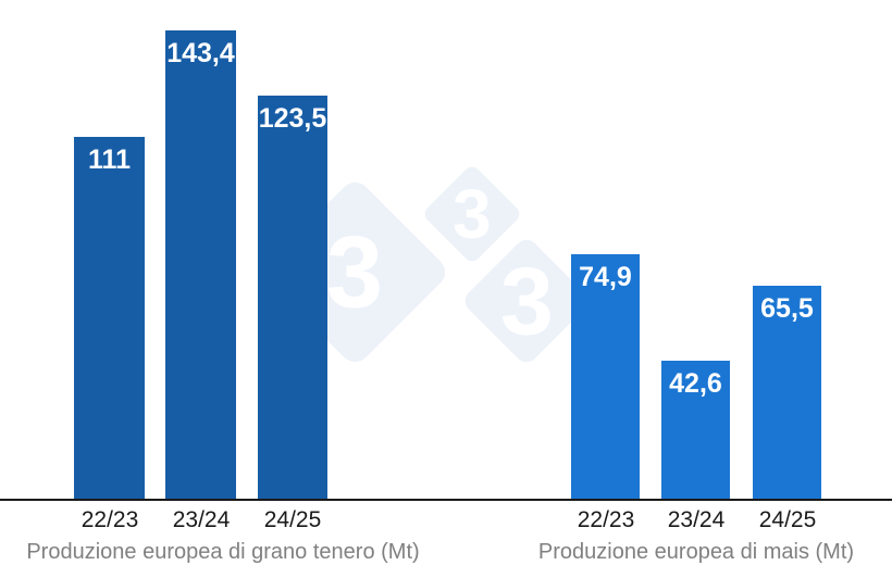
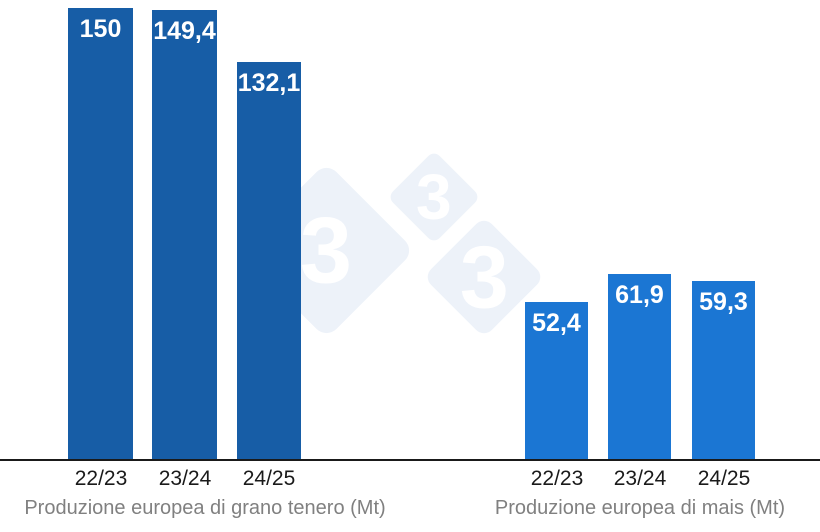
Produzione europea di grano tenero (Mt)/22/23: 111 -> 150
Produzione europea di grano tenero (Mt)/23/24: 143,4 -> 149,4
Produzione europea di grano tenero (Mt)/24/25: 123,5 -> 132,1
Produzione europea di mais (Mt)/22/23: 74,9 -> 52,4
Produzione europea di mais (Mt)/23/24: 42,6 -> 61,9
Produzione europea di mais (Mt)/24/25: 65,5 -> 59,3
